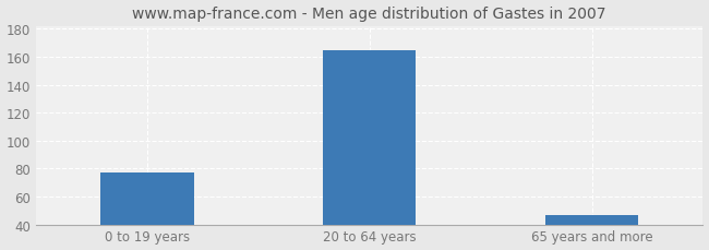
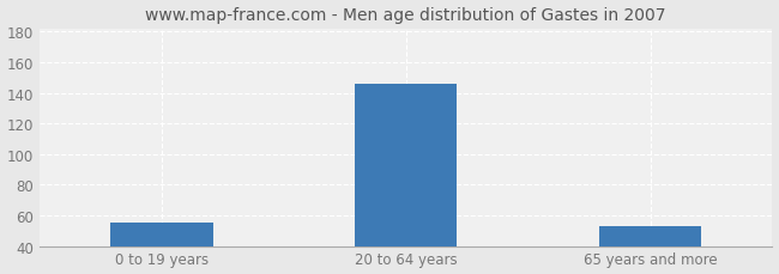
0 to 19 years: 77 -> 55
20 to 64 years: 165 -> 146
65 years and more: 47 -> 53
